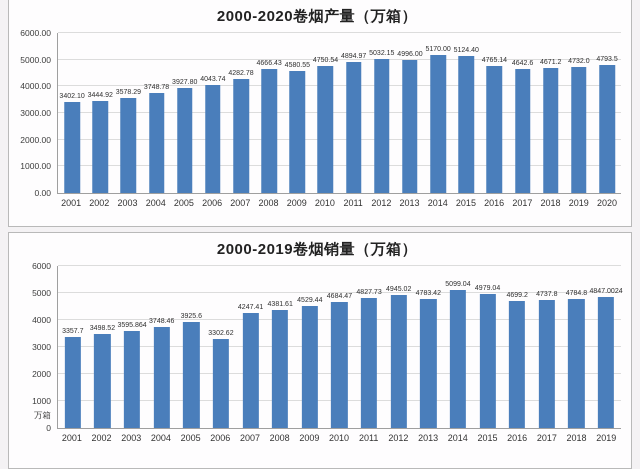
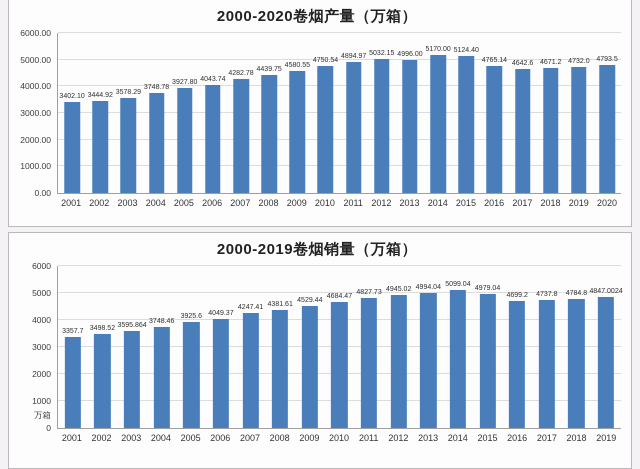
2000-2020卷烟产量（万箱）/2008: 4666.43 -> 4439.75
2000-2019卷烟销量（万箱）/2006: 3302.62 -> 4049.37
2000-2019卷烟销量（万箱）/2013: 4783.42 -> 4994.04
